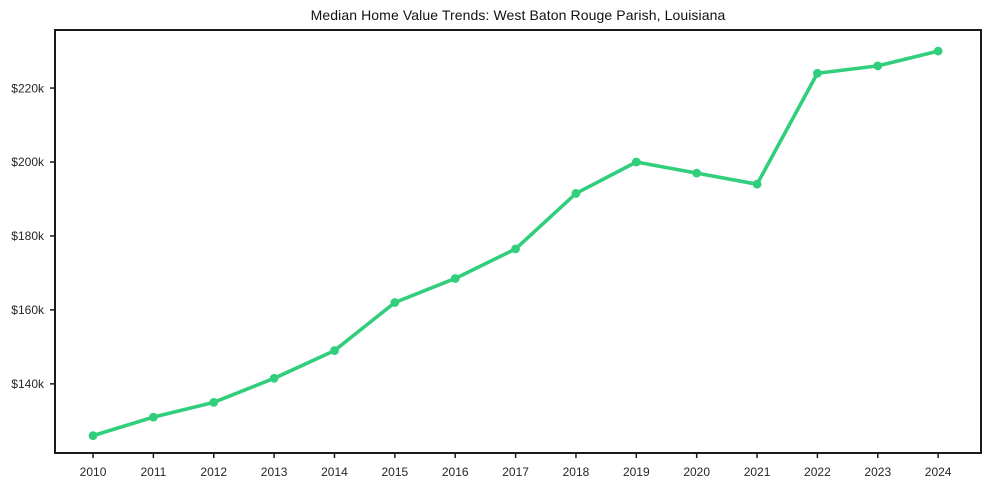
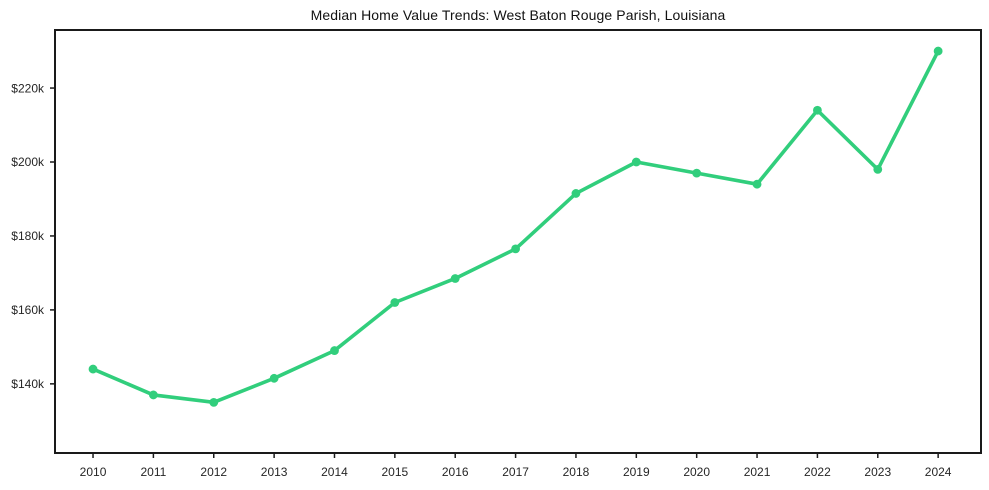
2010: $126k -> $144k
2011: $131k -> $137k
2022: $224k -> $214k
2023: $226k -> $198k
